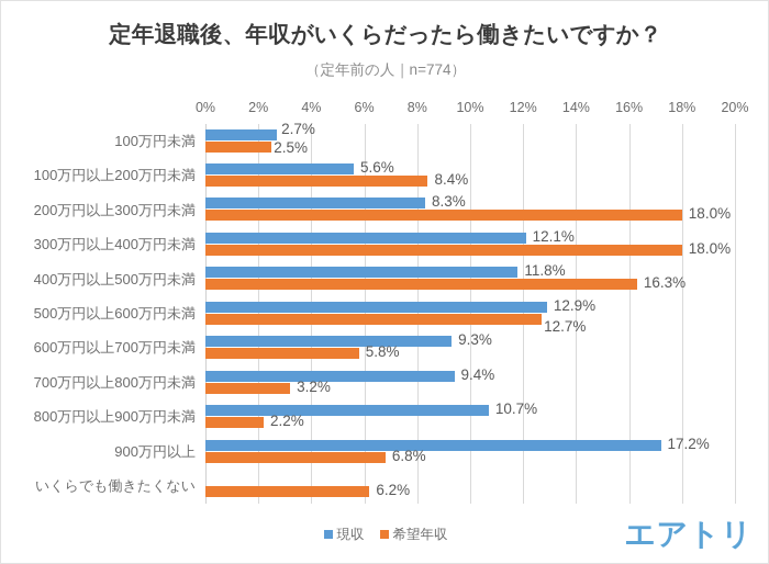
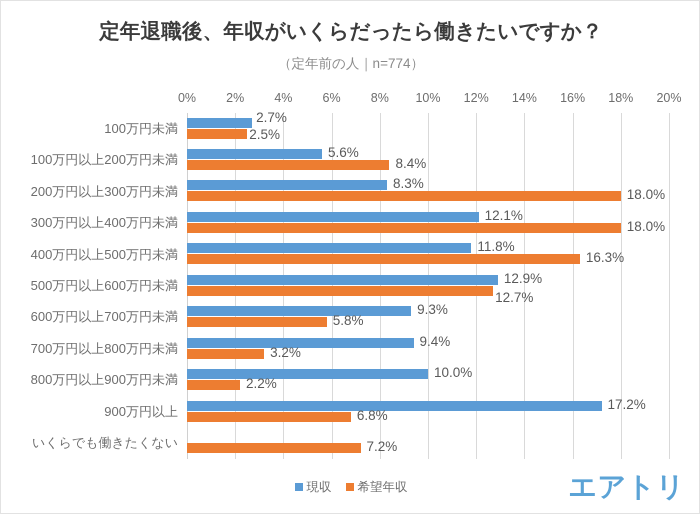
現収/800万円以上900万円未満: 10.7% -> 10.0%
希望年収/いくらでも働きたくない: 6.2% -> 7.2%
